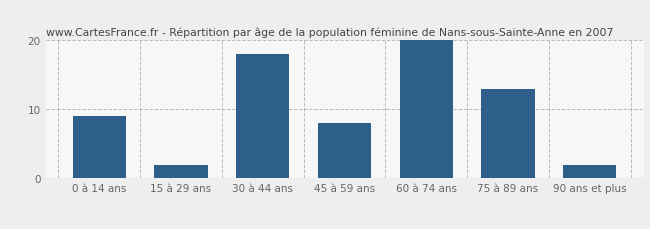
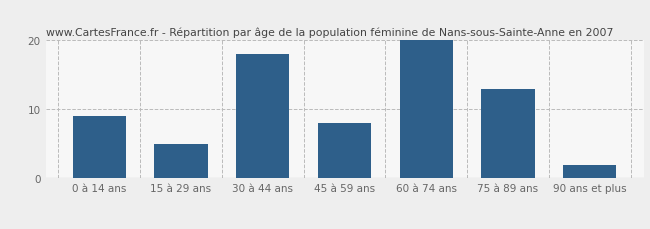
15 à 29 ans: 2 -> 5
